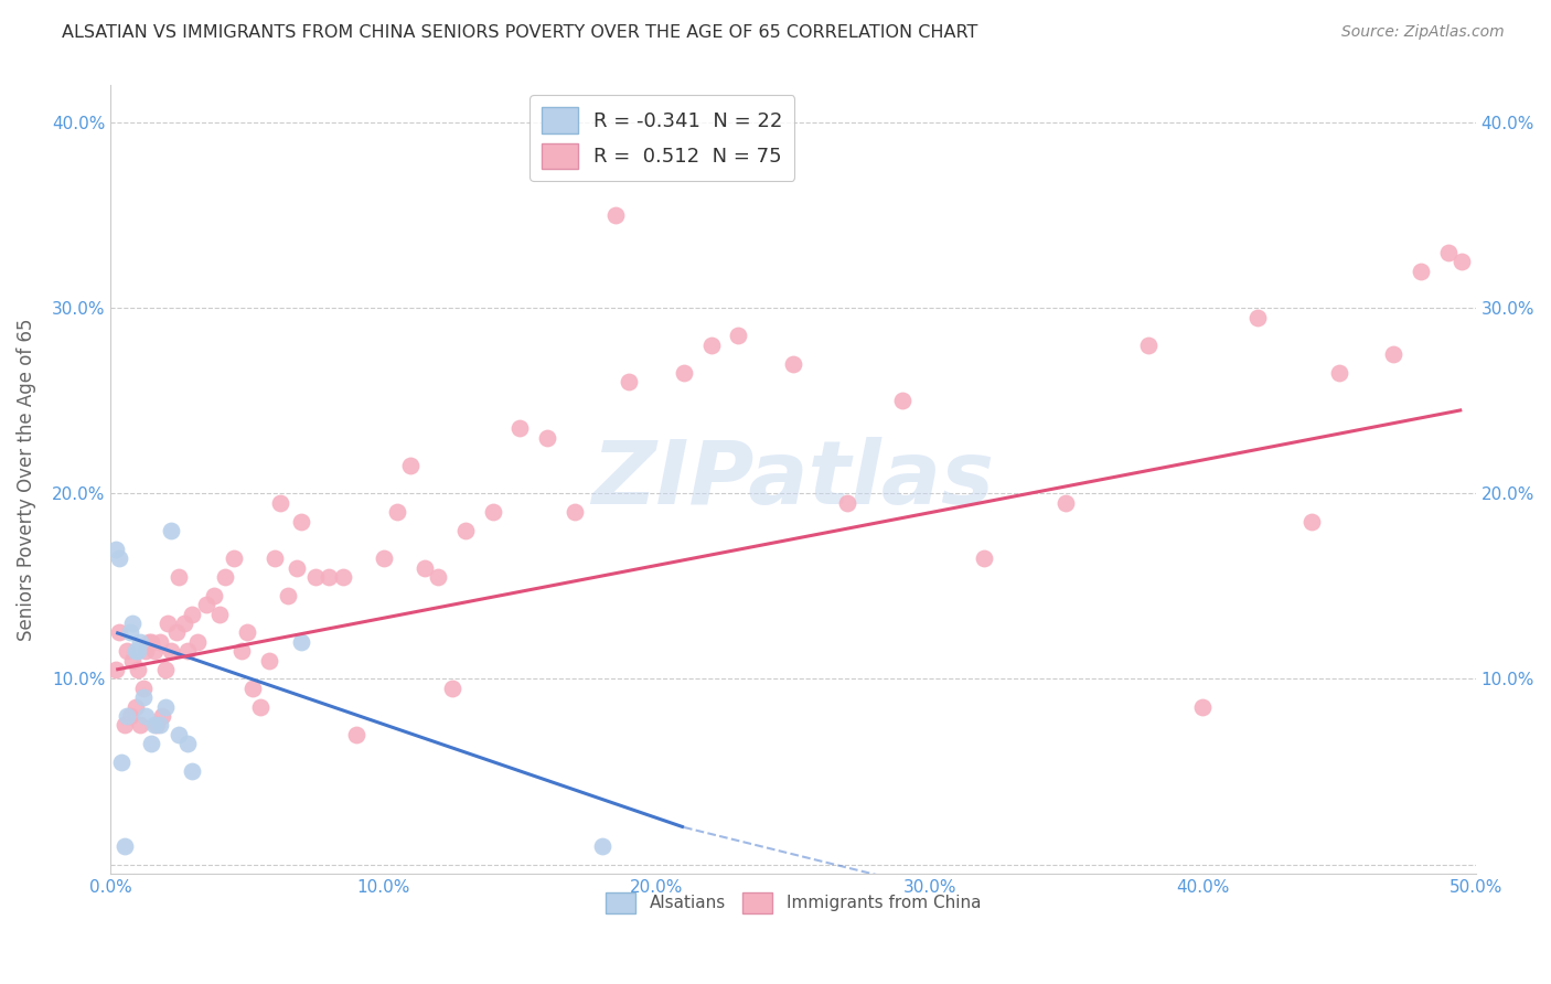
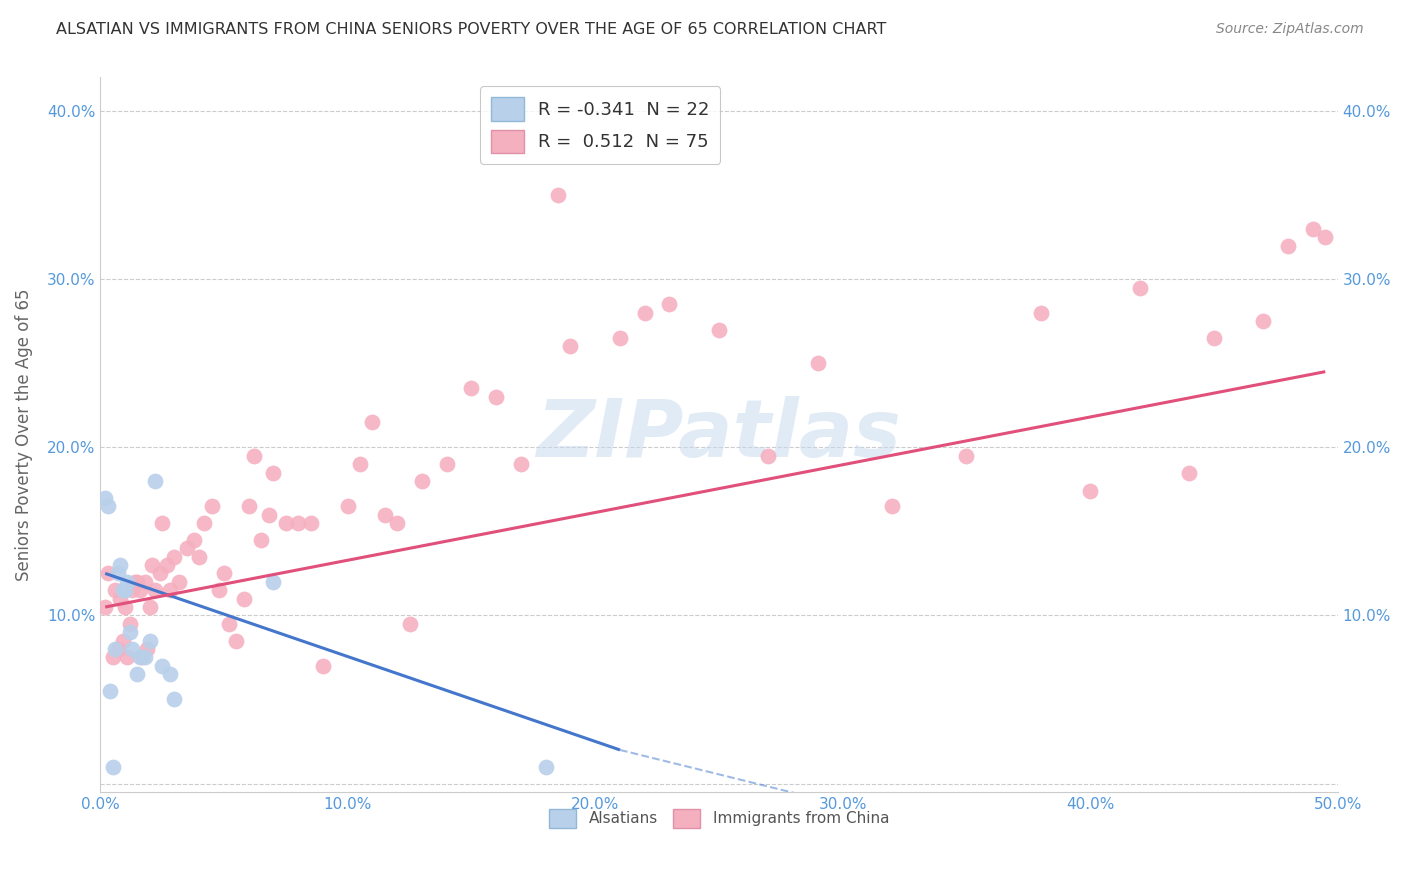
Immigrants from China/40.0%: 8.5% -> 17.4%
